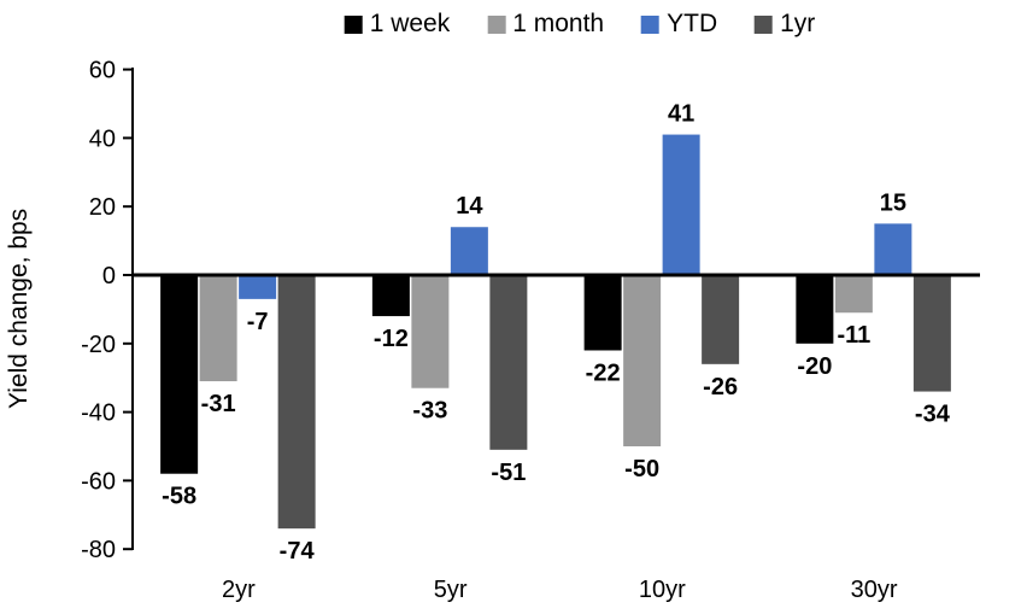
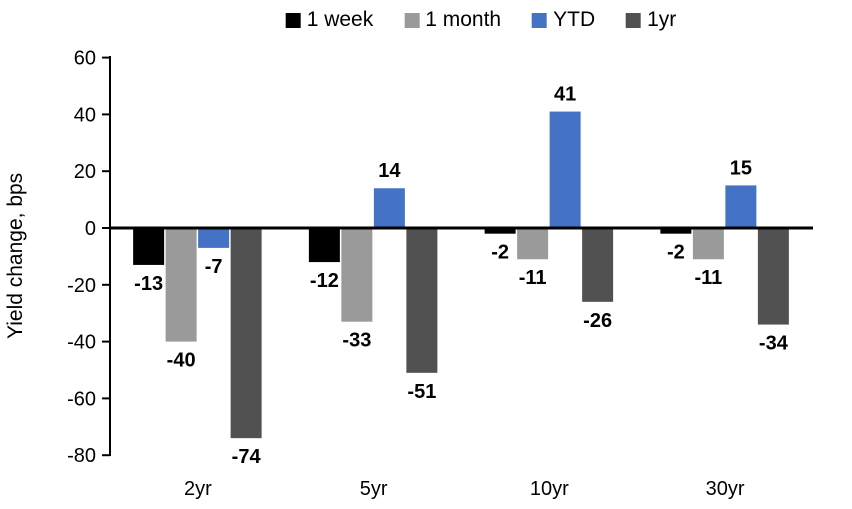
1 week/2yr: -58 -> -13
1 month/2yr: -31 -> -40
1 week/10yr: -22 -> -2
1 month/10yr: -50 -> -11
1 week/30yr: -20 -> -2
